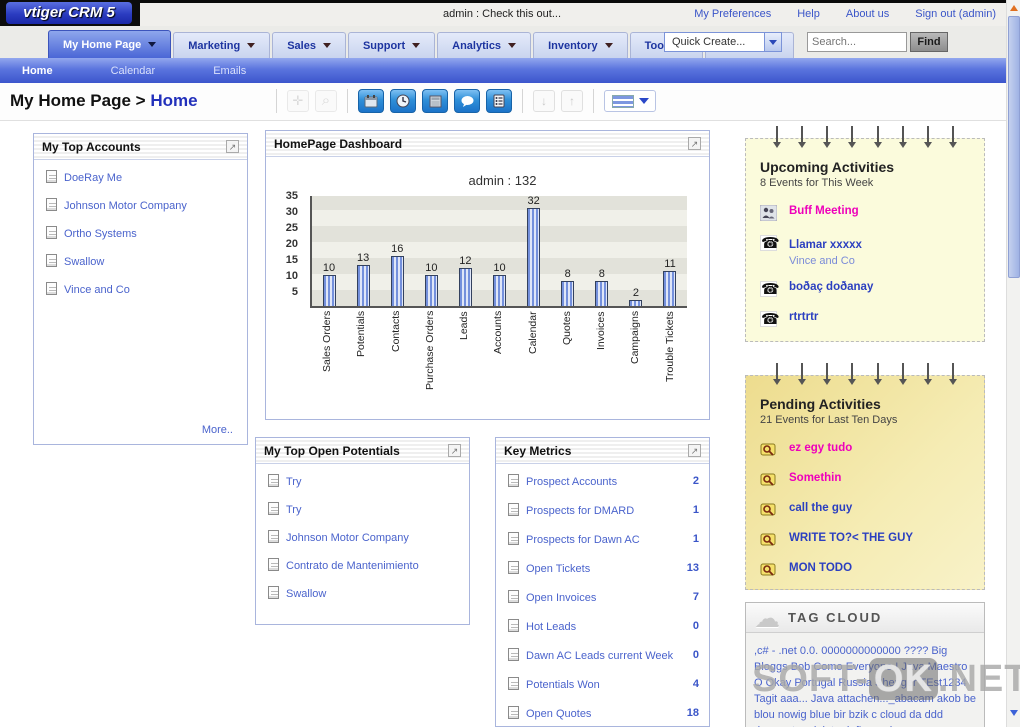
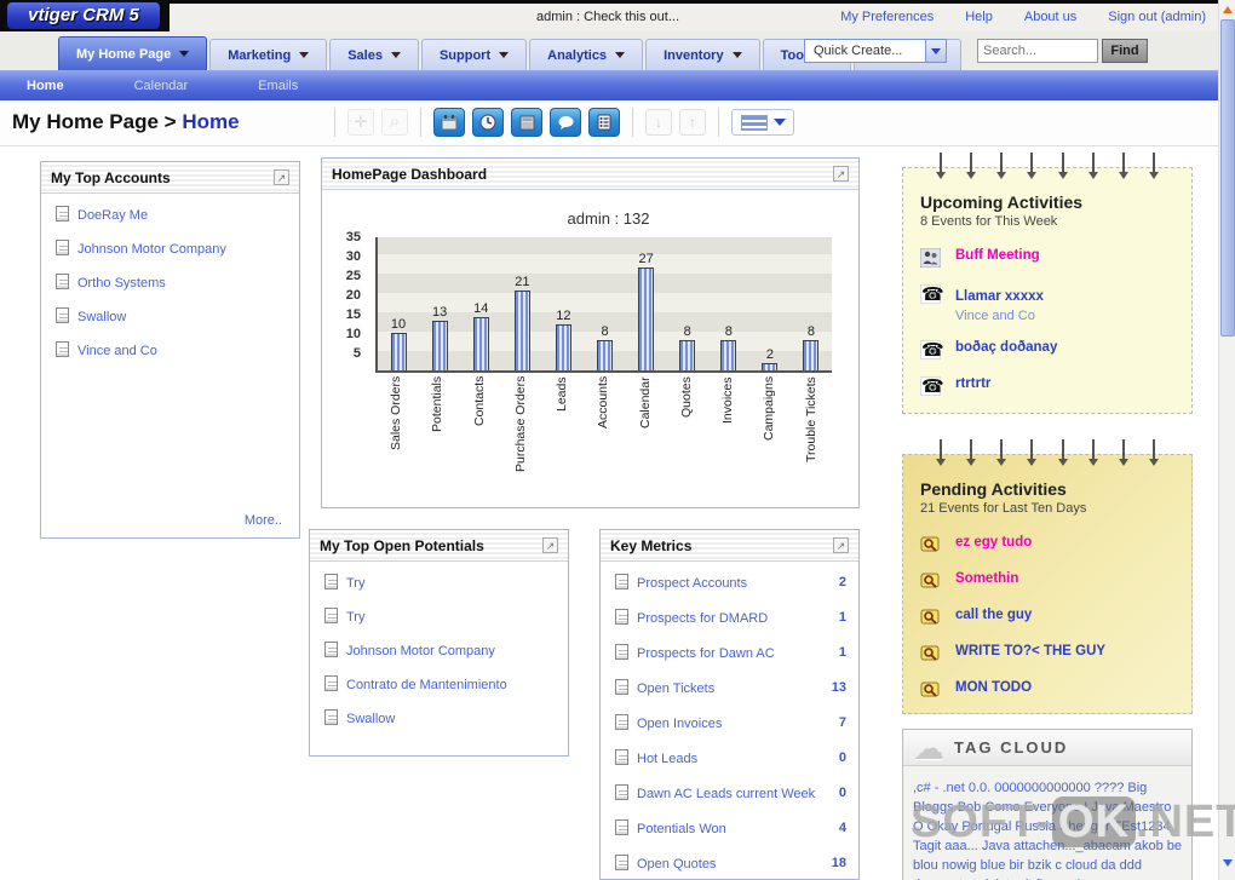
Contacts: 16 -> 14
Purchase Orders: 10 -> 21
Accounts: 10 -> 8
Calendar: 32 -> 27
Trouble Tickets: 11 -> 8
